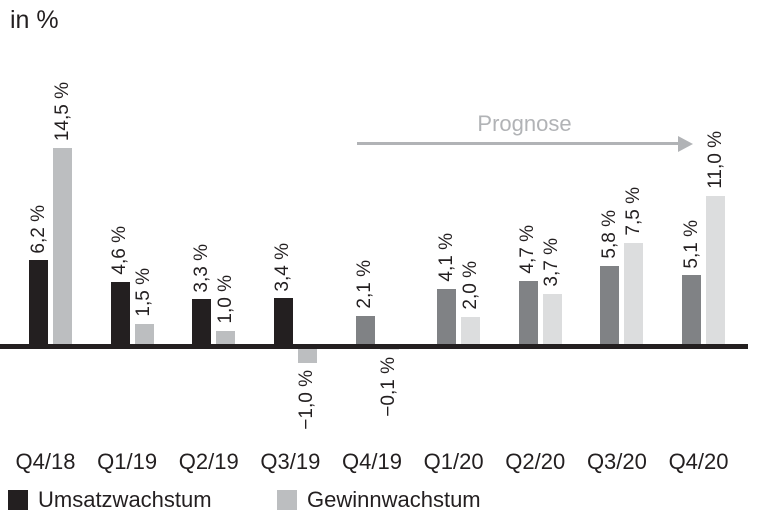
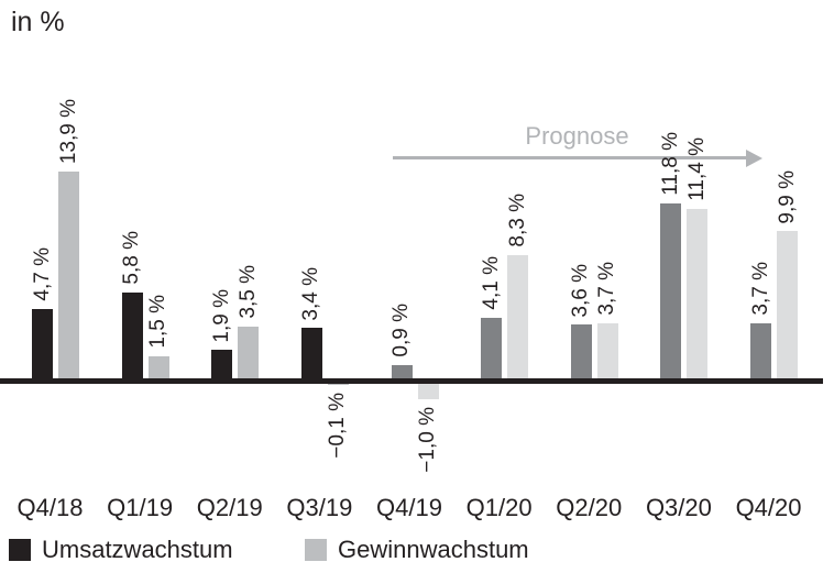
Umsatzwachstum/Q4/18: 6,2 -> 4,7
Gewinnwachstum/Q4/18: 14,5 -> 13,9
Umsatzwachstum/Q1/19: 4,6 -> 5,8
Umsatzwachstum/Q2/19: 3,3 -> 1,9
Gewinnwachstum/Q2/19: 1,0 -> 3,5
Gewinnwachstum/Q3/19: −1,0 -> −0,1
Umsatzwachstum/Q4/19: 2,1 -> 0,9
Gewinnwachstum/Q4/19: −0,1 -> −1,0
Gewinnwachstum/Q1/20: 2,0 -> 8,3
Umsatzwachstum/Q2/20: 4,7 -> 3,6
Umsatzwachstum/Q3/20: 5,8 -> 11,8
Gewinnwachstum/Q3/20: 7,5 -> 11,4
Umsatzwachstum/Q4/20: 5,1 -> 3,7
Gewinnwachstum/Q4/20: 11,0 -> 9,9
